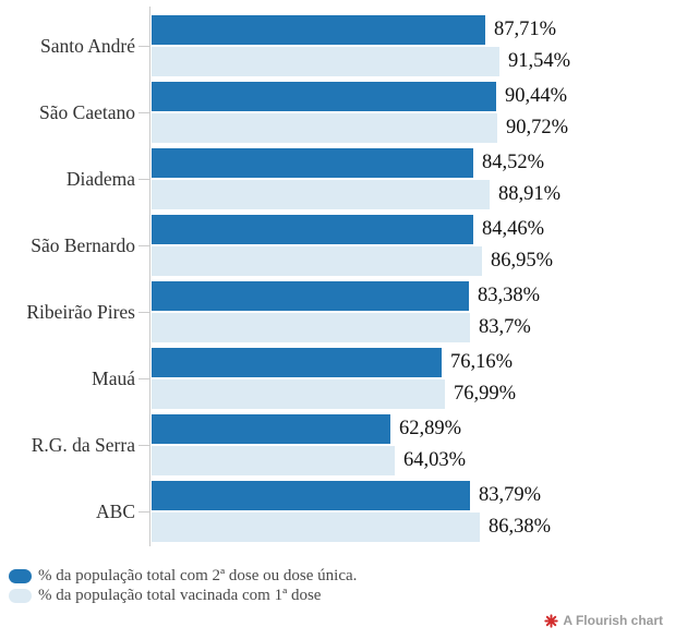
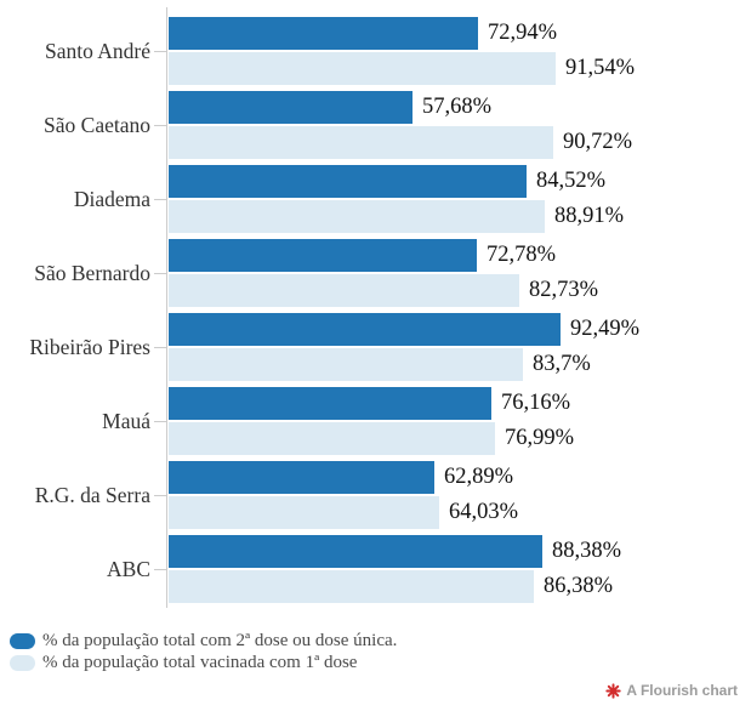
% da população total com 2ª dose ou dose única./Santo André: 87,71% -> 72,94%
% da população total com 2ª dose ou dose única./São Caetano: 90,44% -> 57,68%
% da população total com 2ª dose ou dose única./São Bernardo: 84,46% -> 72,78%
% da população total vacinada com 1ª dose/São Bernardo: 86,95% -> 82,73%
% da população total com 2ª dose ou dose única./Ribeirão Pires: 83,38% -> 92,49%
% da população total com 2ª dose ou dose única./ABC: 83,79% -> 88,38%
